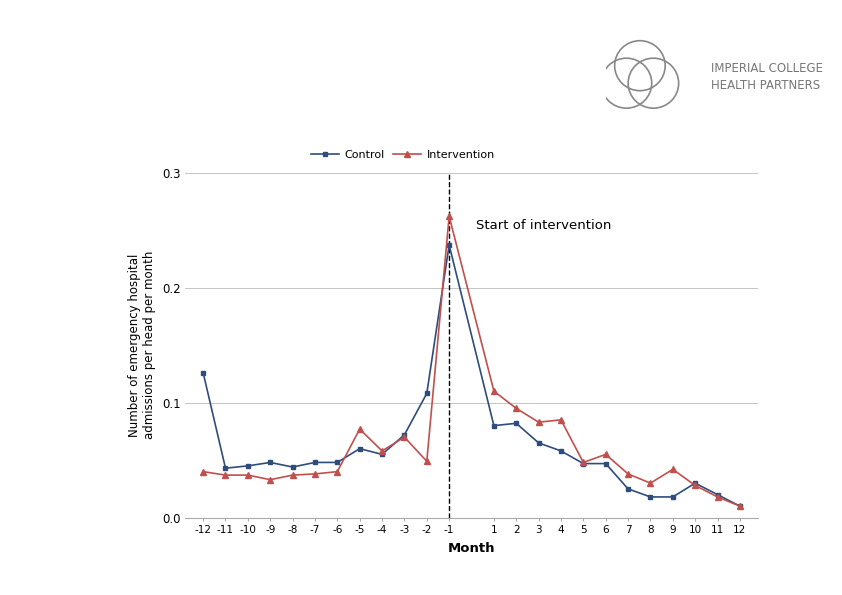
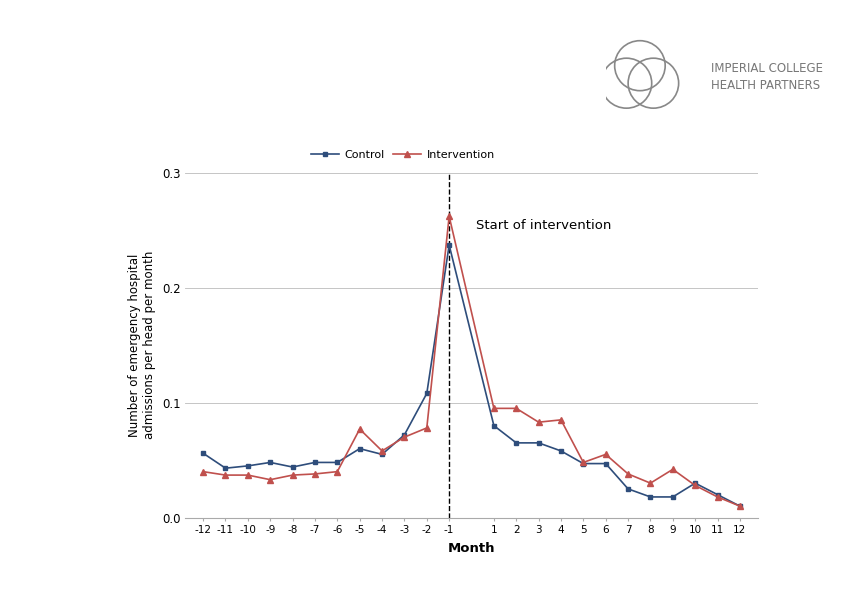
Control/-12: 0.126 -> 0.056
Intervention/-2: 0.049 -> 0.078
Intervention/1: 0.110 -> 0.095
Control/2: 0.082 -> 0.065
